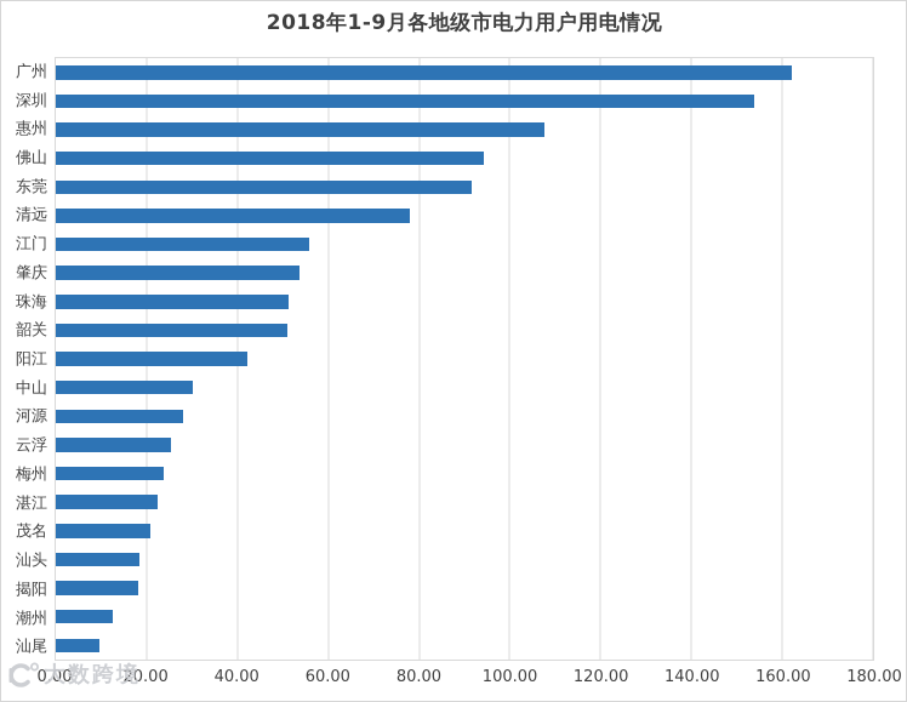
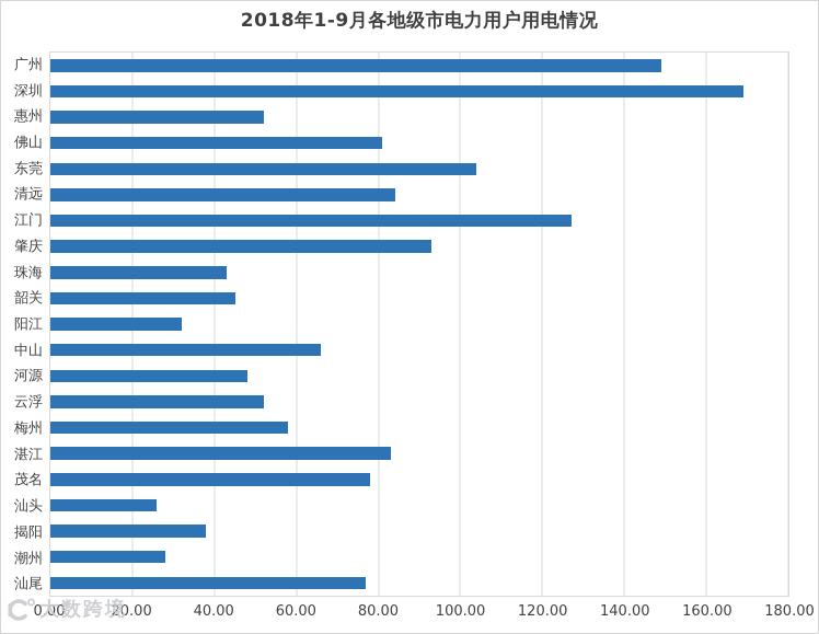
广州: 162 -> 149
深圳: 154 -> 169
惠州: 108 -> 52
佛山: 94 -> 81
东莞: 92 -> 104
清远: 78 -> 84
江门: 56 -> 127
肇庆: 54 -> 93
珠海: 51 -> 43
韶关: 51 -> 45
阳江: 42 -> 32
中山: 30 -> 66
河源: 28 -> 48
云浮: 25 -> 52
梅州: 24 -> 58
湛江: 22 -> 83
茂名: 21 -> 78
汕头: 18 -> 26
揭阳: 18 -> 38
潮州: 12 -> 28
汕尾: 10 -> 77
